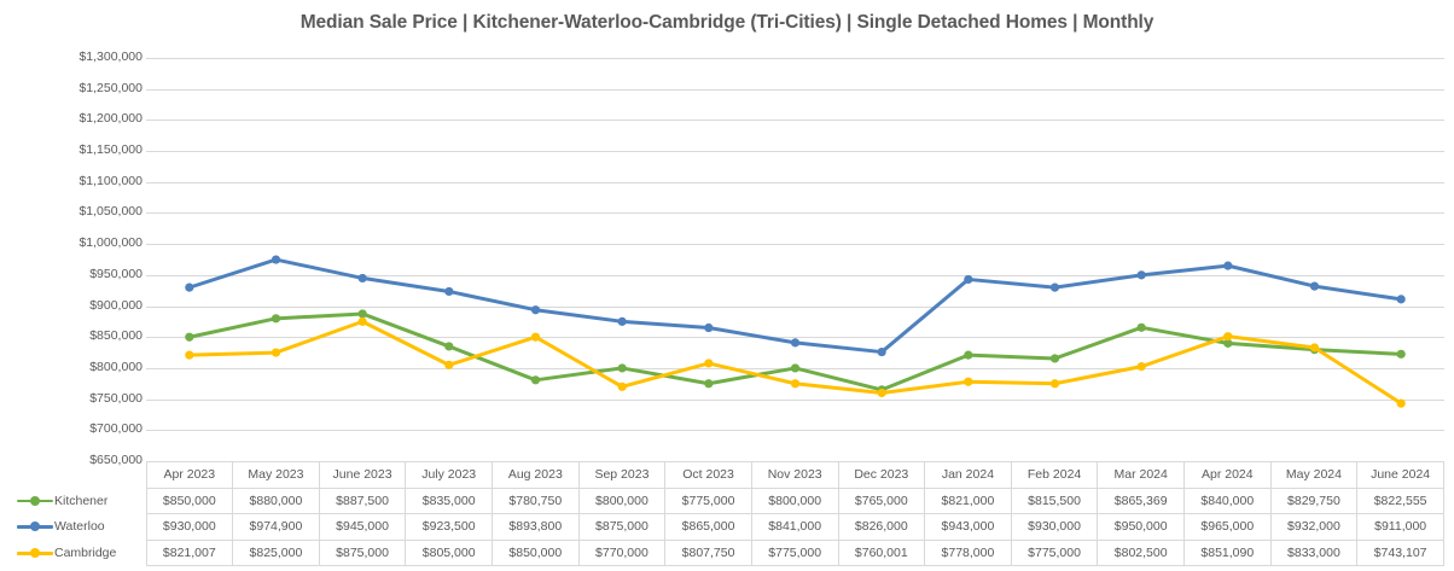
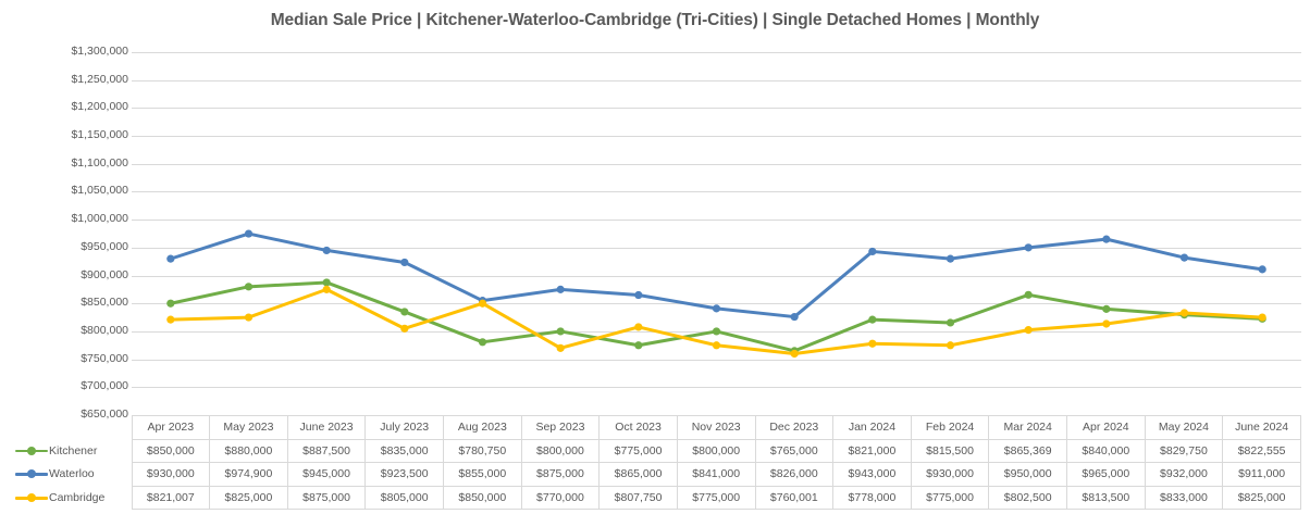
Waterloo/Aug 2023: $893,800 -> $855,000
Cambridge/Apr 2024: $851,090 -> $813,500
Cambridge/June 2024: $743,107 -> $825,000
